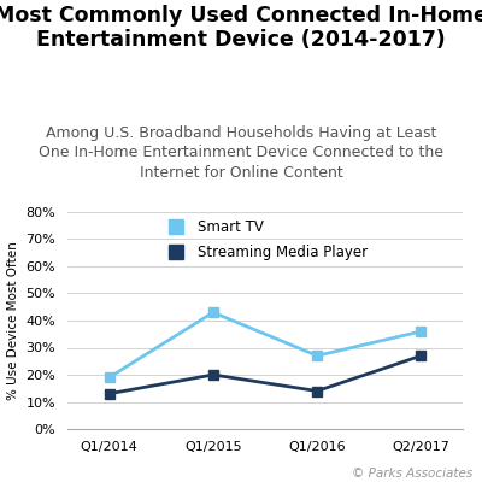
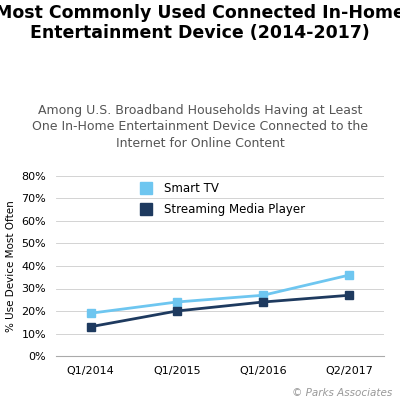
Smart TV/Q1/2015: 43% -> 24%
Streaming Media Player/Q1/2016: 14% -> 24%
